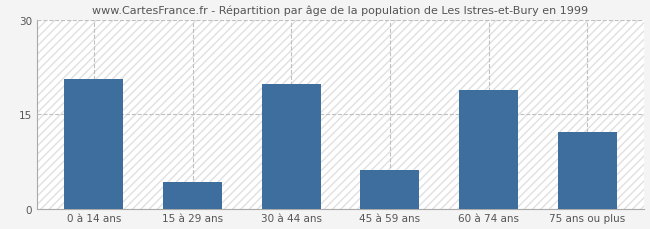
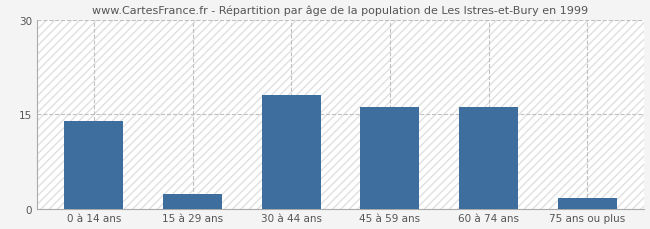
0 à 14 ans: 20.6 -> 13.9
15 à 29 ans: 4.2 -> 2.3
30 à 44 ans: 19.8 -> 18.0
45 à 59 ans: 6.2 -> 16.1
60 à 74 ans: 18.8 -> 16.1
75 ans ou plus: 12.2 -> 1.7
